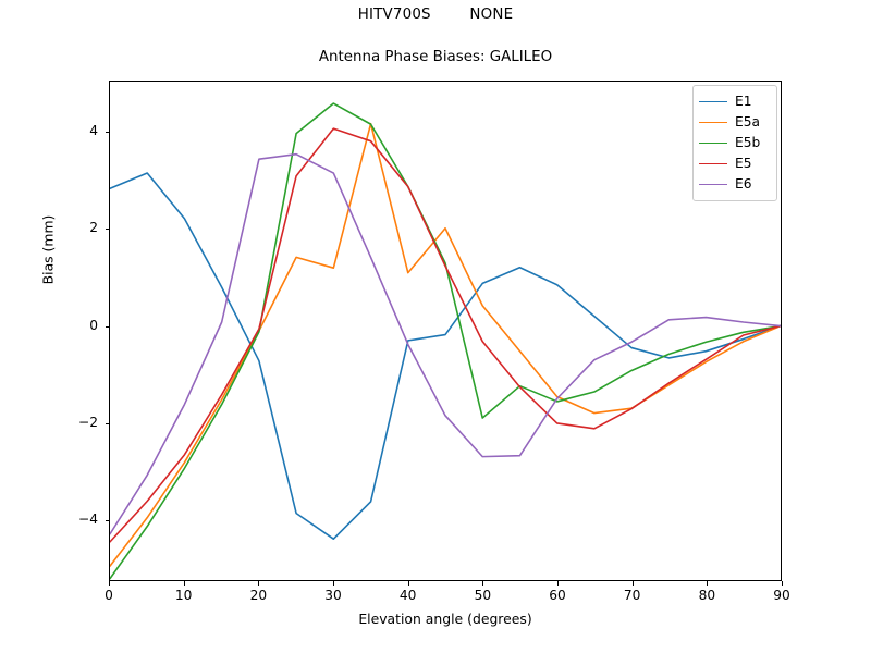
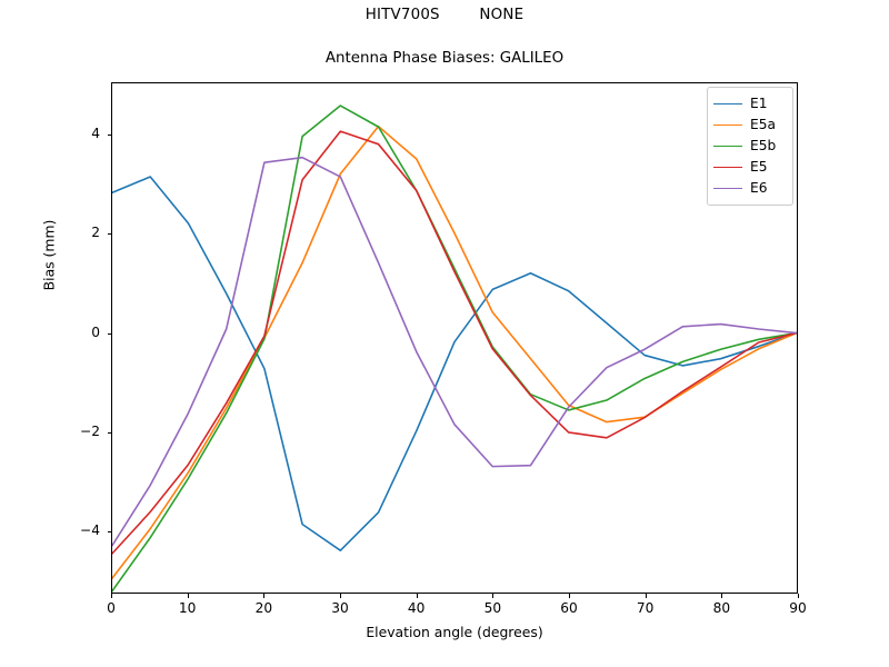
E5a/30: 1.2 -> 3.2
E1/40: -0.3 -> -2.0
E5a/40: 1.1 -> 3.5
E5b/50: -1.9 -> -0.3
